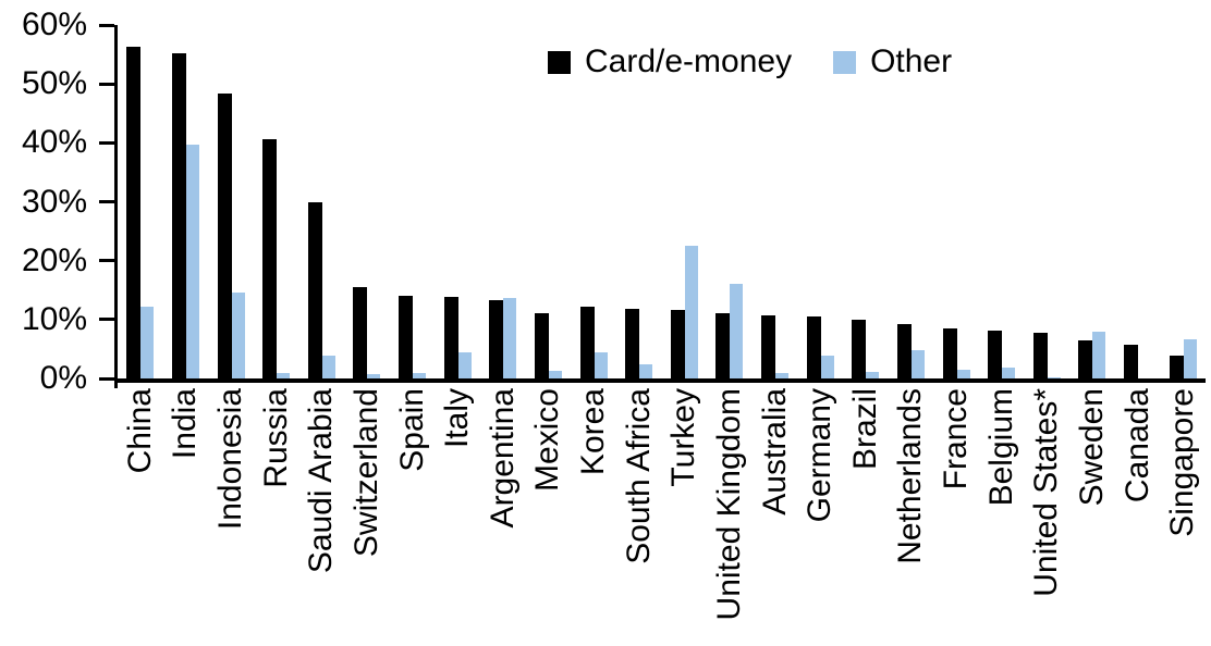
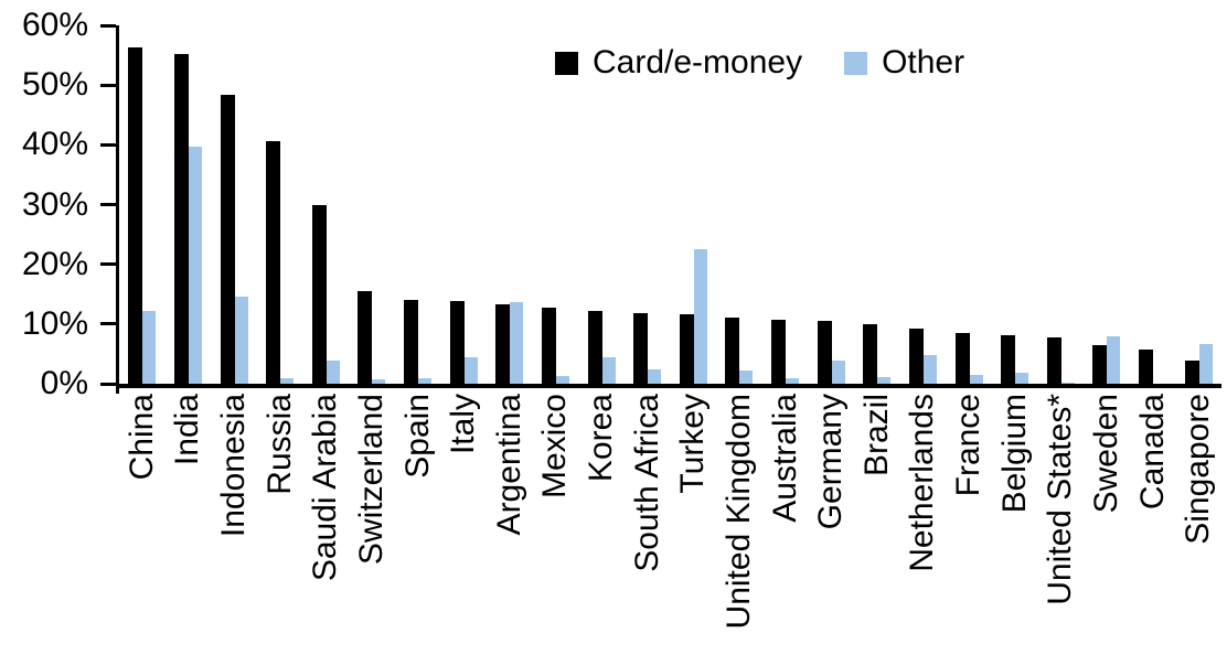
Card/e-money/Mexico: 11% -> 13%
Other/United Kingdom: 16% -> 2%
